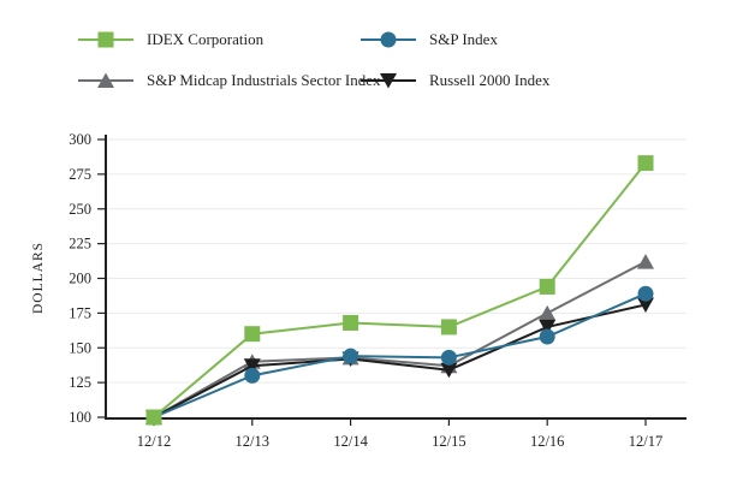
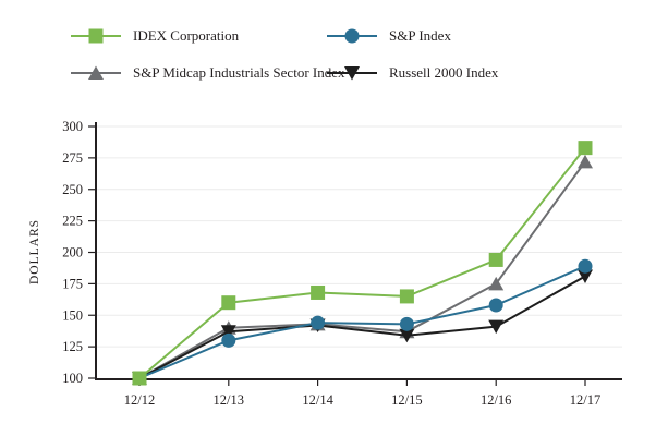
Russell 2000 Index/12/16: 165 -> 141
S&P Midcap Industrials Sector Index/12/17: 212 -> 272
